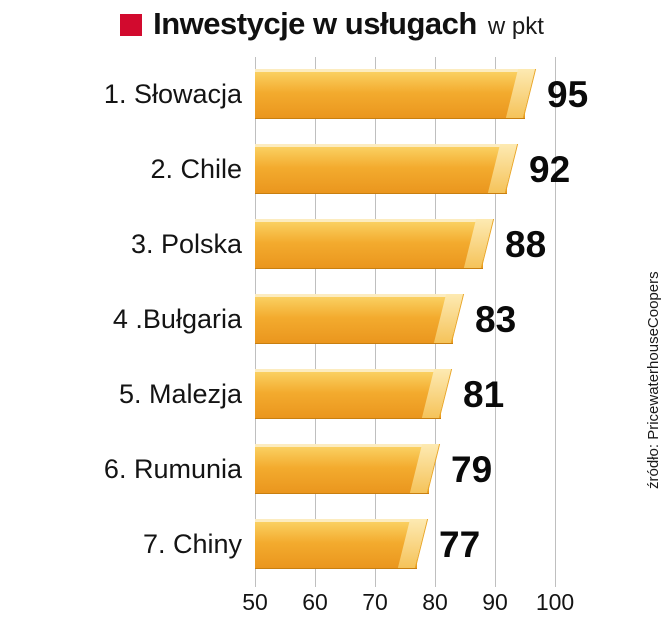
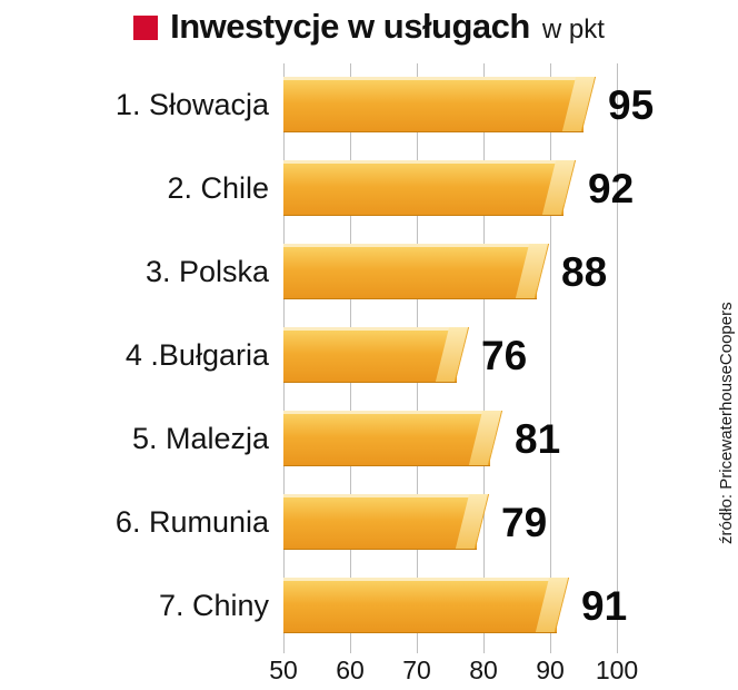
4 .Bułgaria: 83 -> 76
7. Chiny: 77 -> 91
